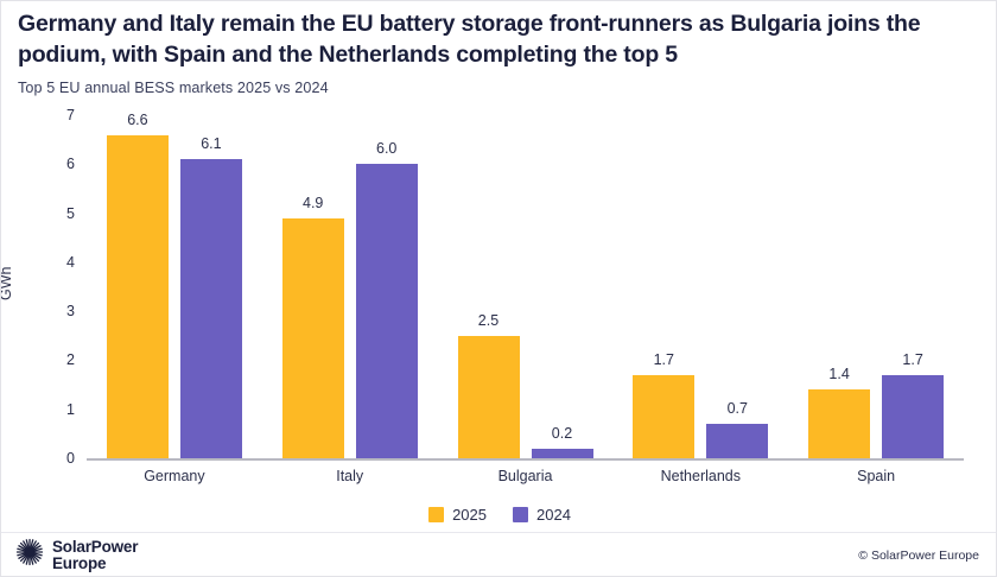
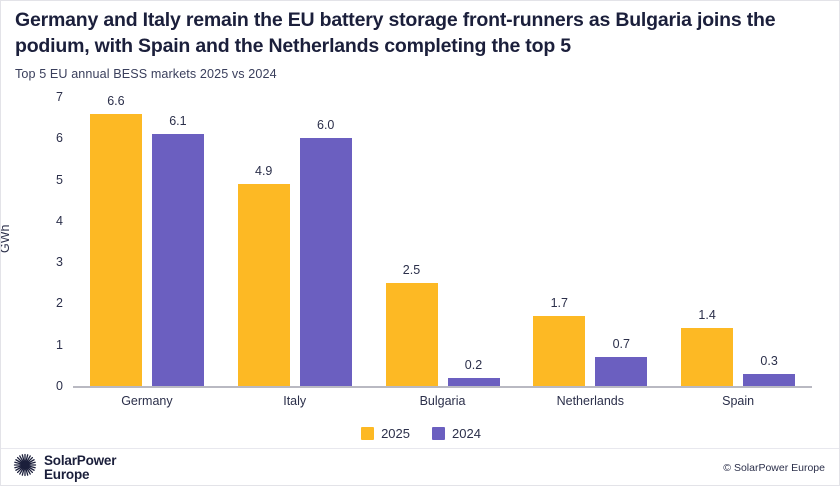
2024/Spain: 1.7 -> 0.3
